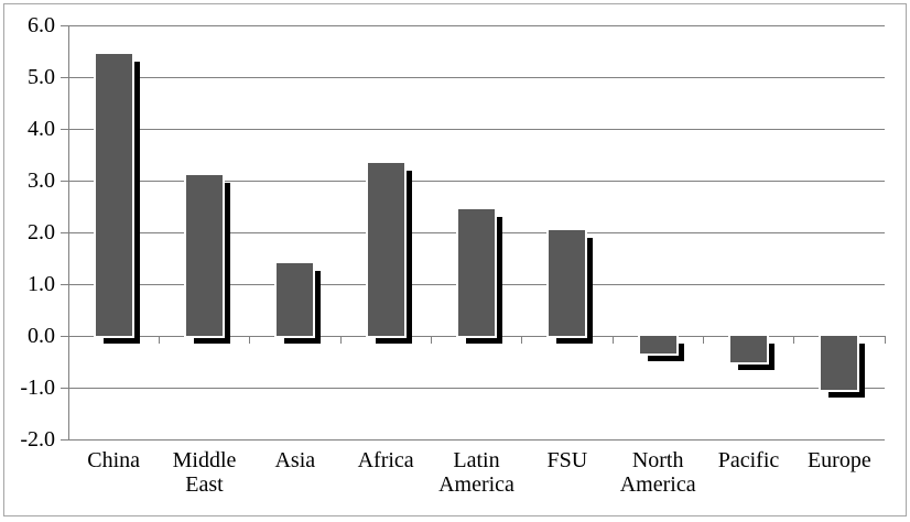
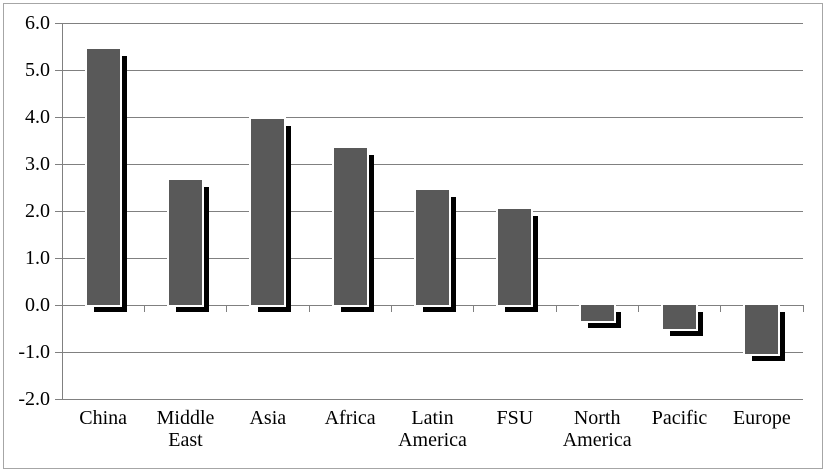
Middle East: 3.1 -> 2.6
Asia: 1.4 -> 4.0
